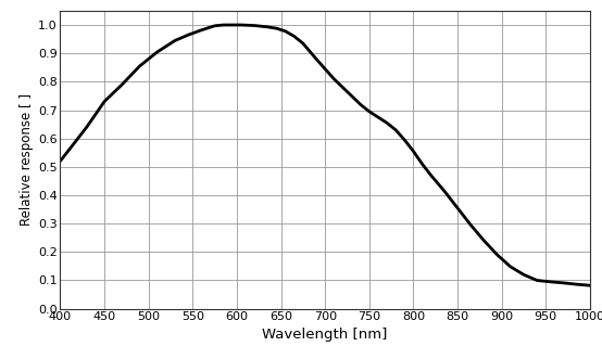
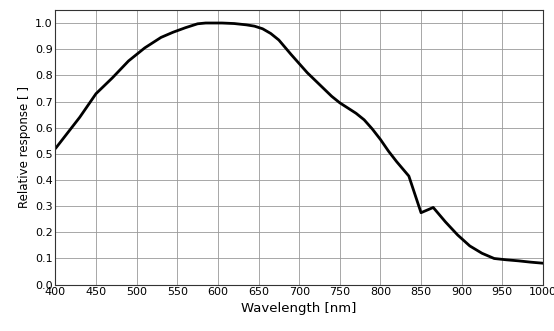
850: 0.355 -> 0.275
